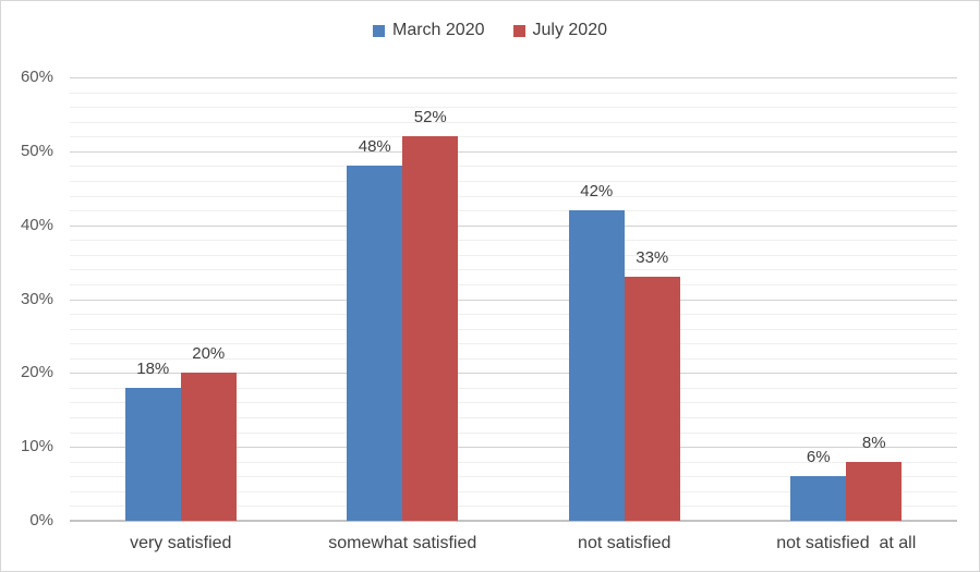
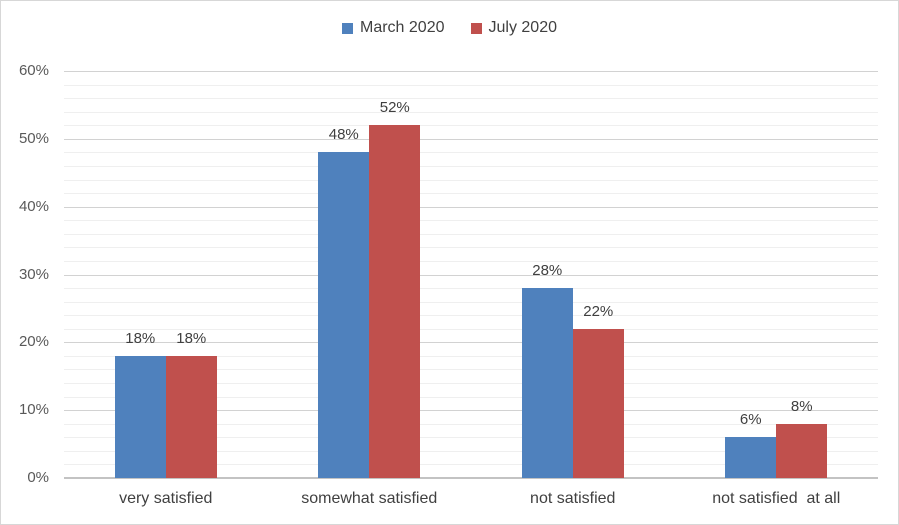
July 2020/very satisfied: 20% -> 18%
March 2020/not satisfied: 42% -> 28%
July 2020/not satisfied: 33% -> 22%
